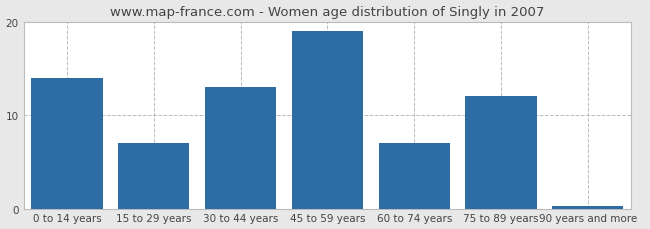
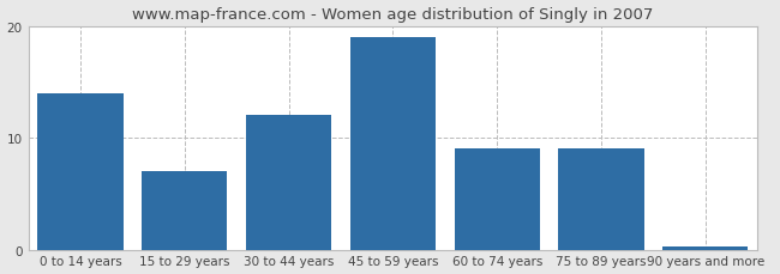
30 to 44 years: 13.0 -> 12.0
60 to 74 years: 7.0 -> 9.0
75 to 89 years: 12.0 -> 9.0
